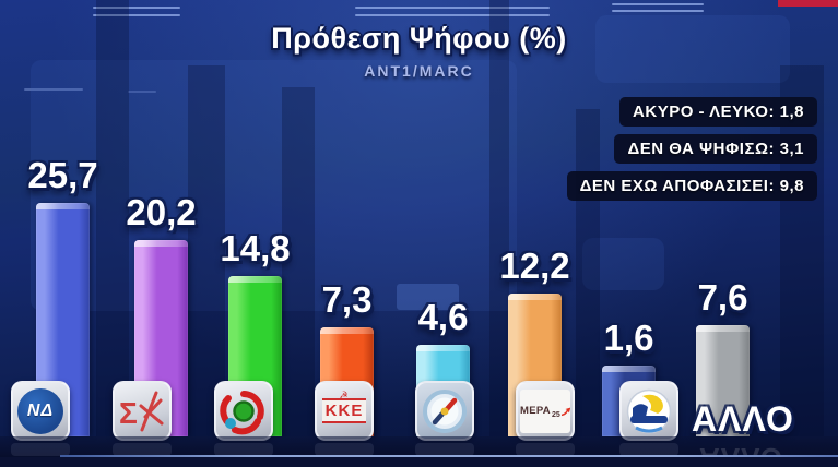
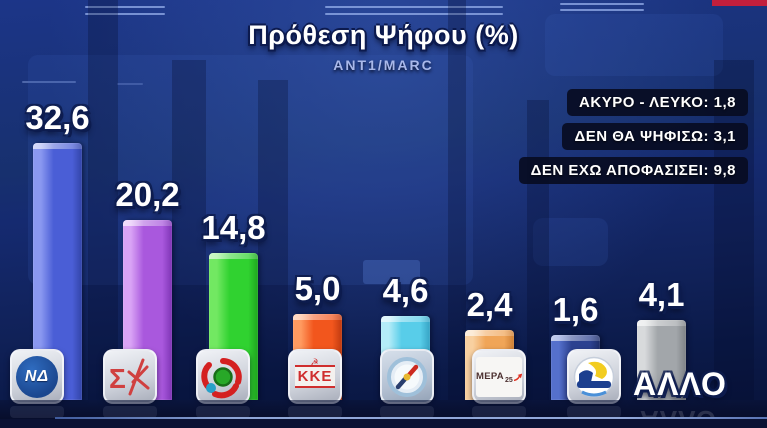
ΝΔ: 25,7 -> 32,6
ΚΚΕ: 7,3 -> 5,0
ΜΕΡΑ25: 12,2 -> 2,4
ΑΛΛΟ: 7,6 -> 4,1
